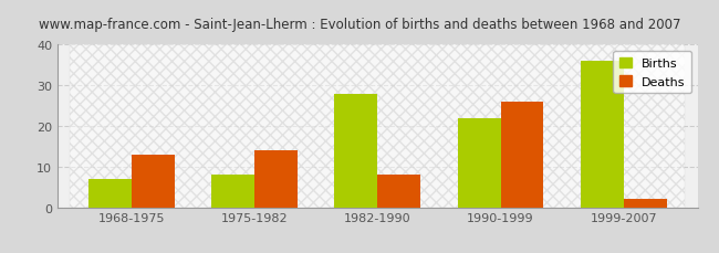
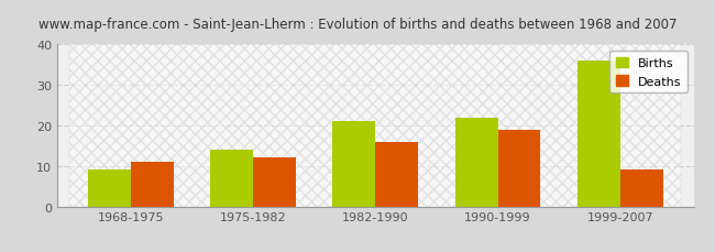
Births/1968-1975: 7 -> 9
Deaths/1968-1975: 13 -> 11
Births/1975-1982: 8 -> 14
Deaths/1975-1982: 14 -> 12
Births/1982-1990: 28 -> 21
Deaths/1982-1990: 8 -> 16
Deaths/1990-1999: 26 -> 19
Deaths/1999-2007: 2 -> 9
